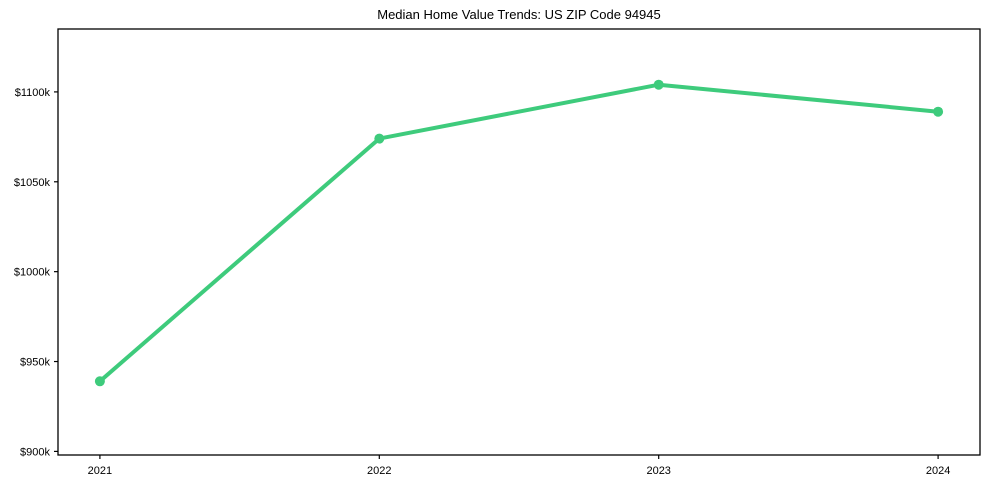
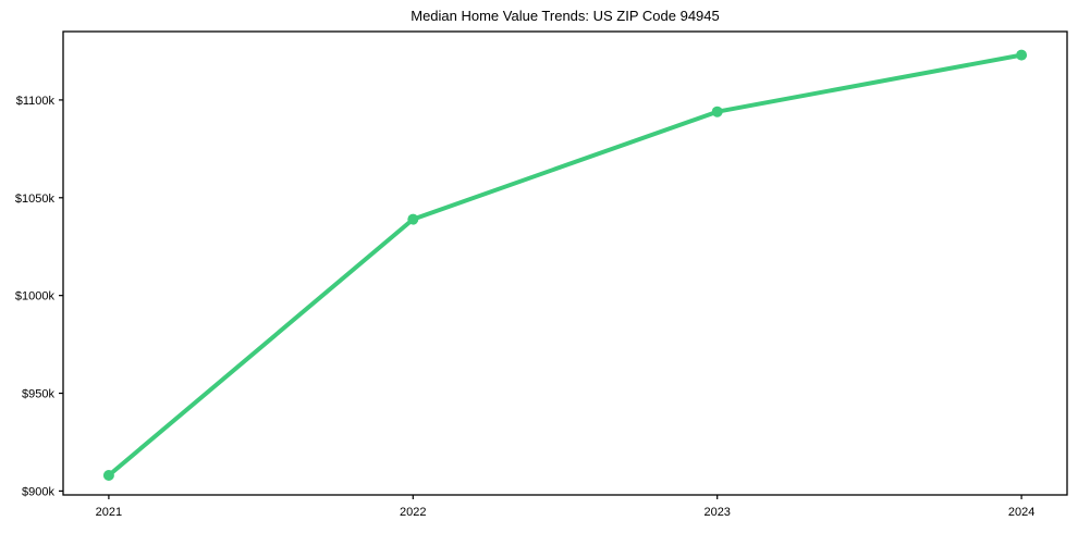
2021: $939k -> $908k
2022: $1074k -> $1039k
2023: $1104k -> $1094k
2024: $1089k -> $1123k
